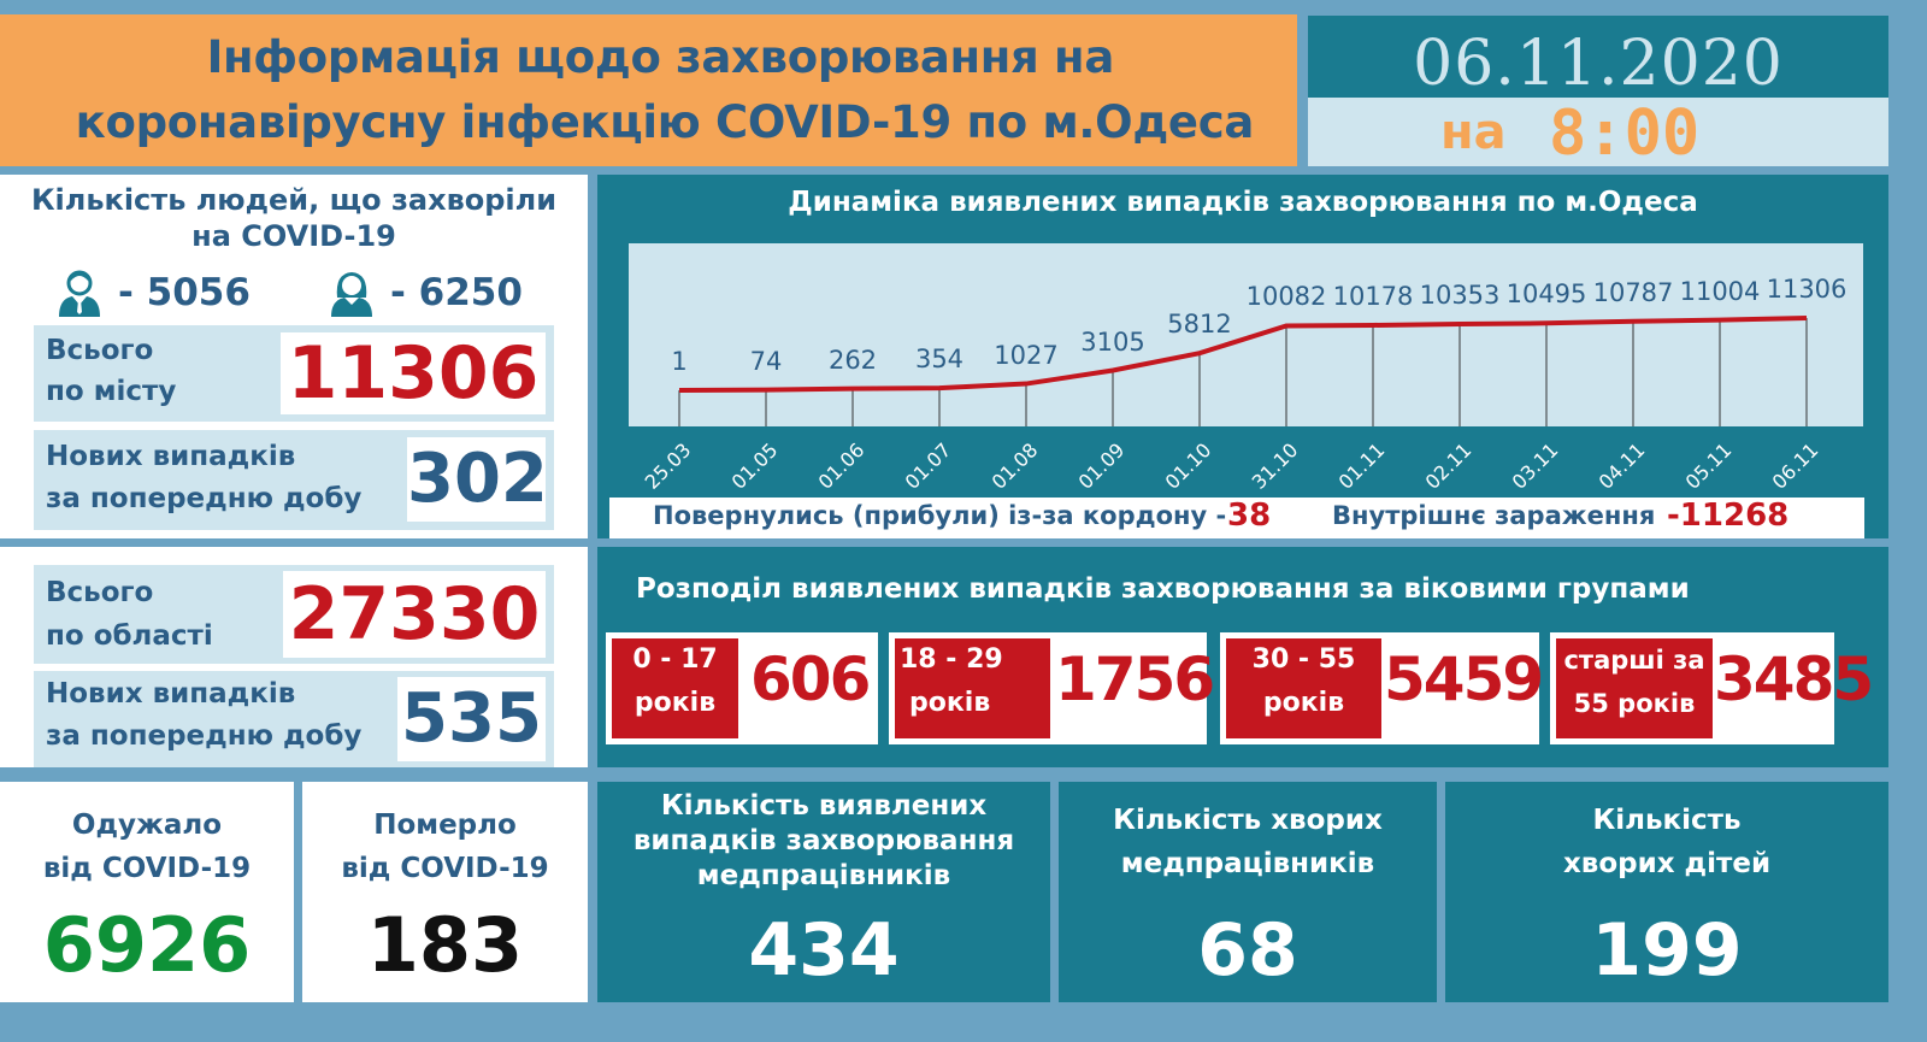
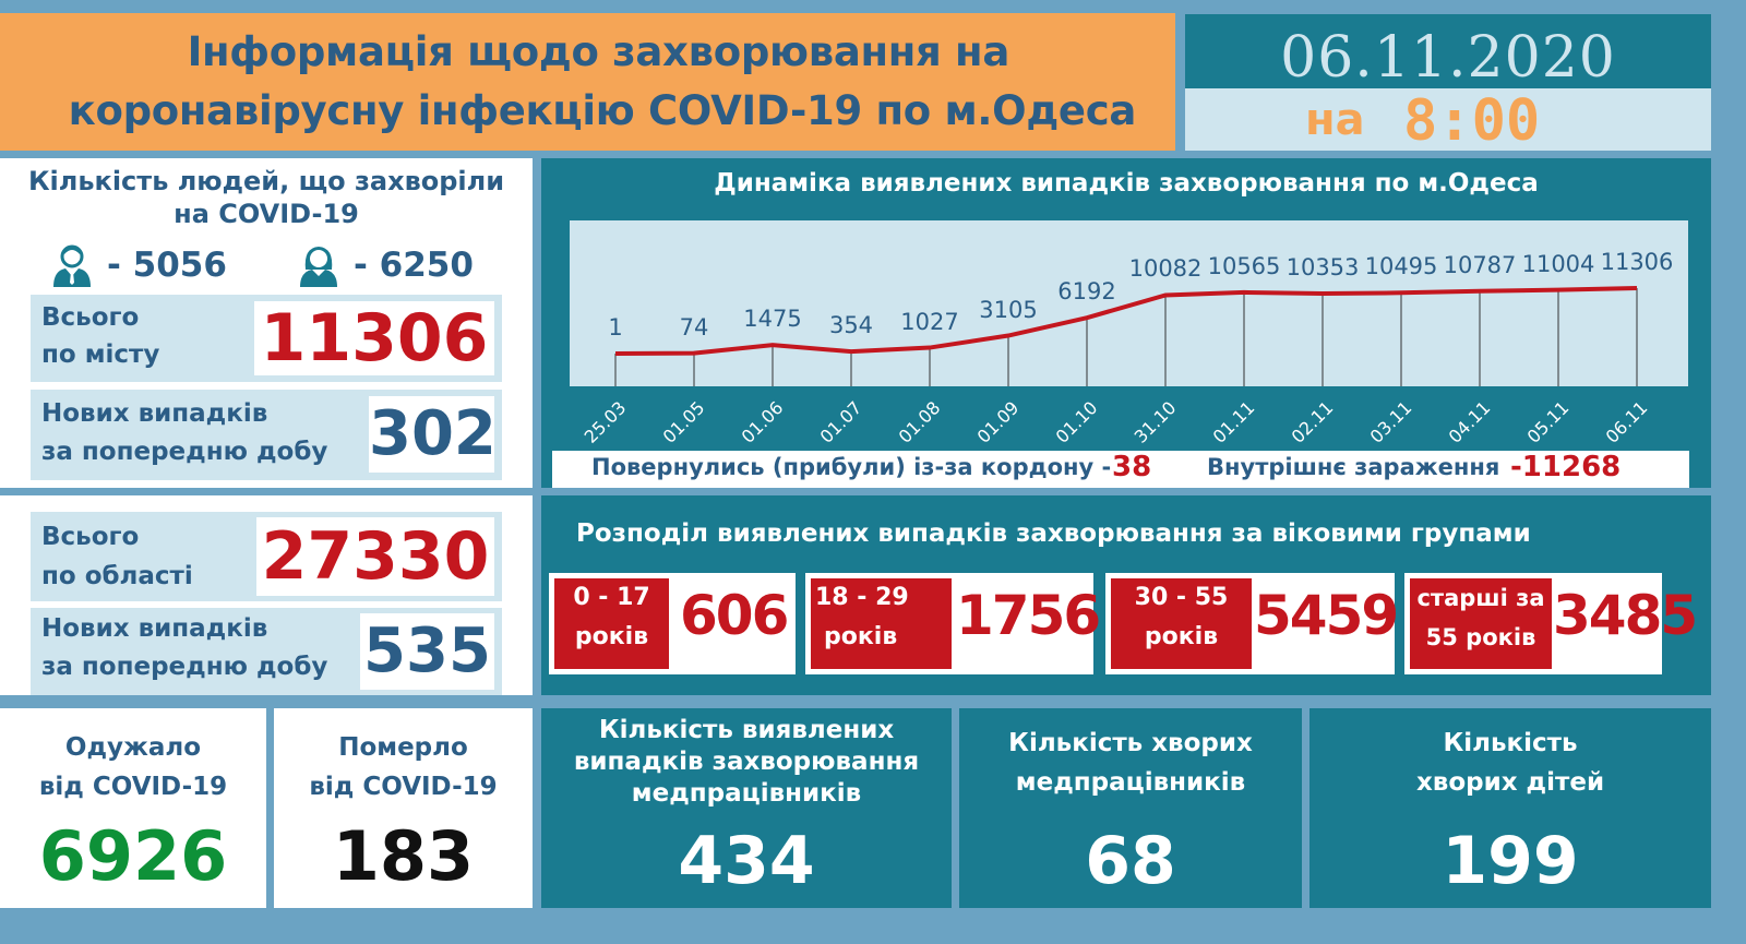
01.06: 262 -> 1475
01.10: 5812 -> 6192
01.11: 10178 -> 10565
